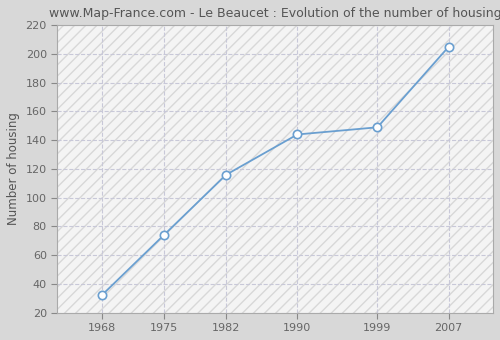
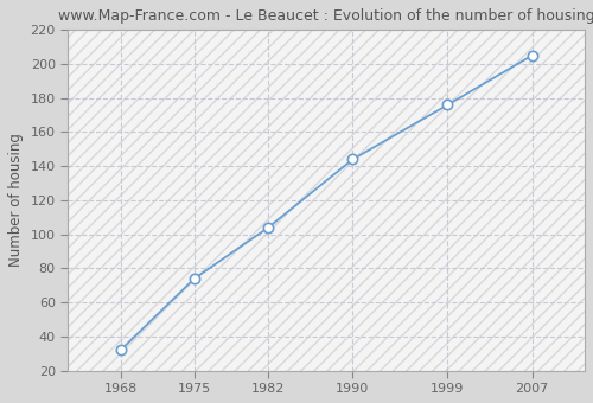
1982: 116 -> 104
1999: 149 -> 176
